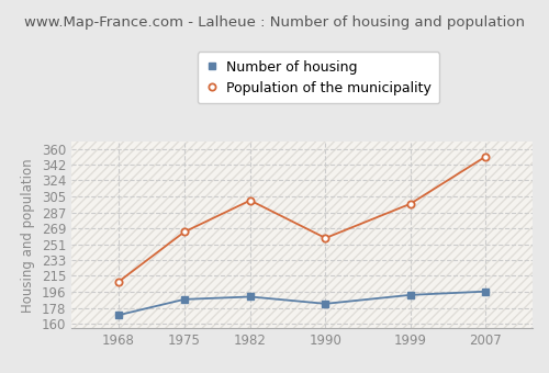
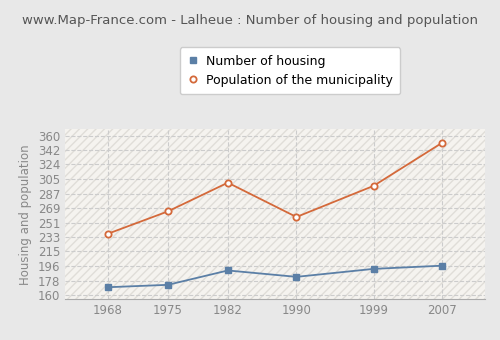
Population of the municipality/1968: 208 -> 237
Number of housing/1975: 188 -> 173
